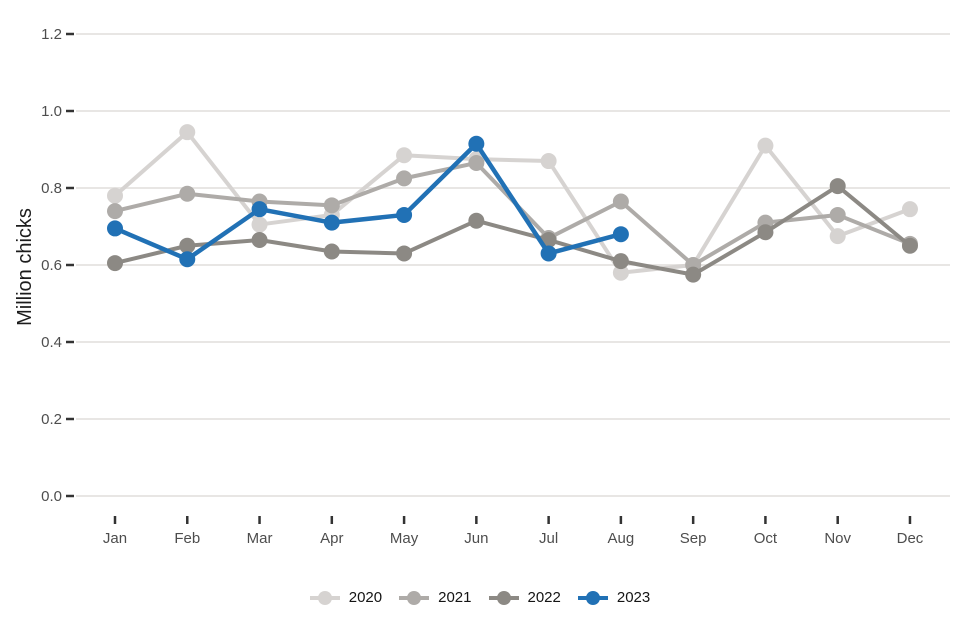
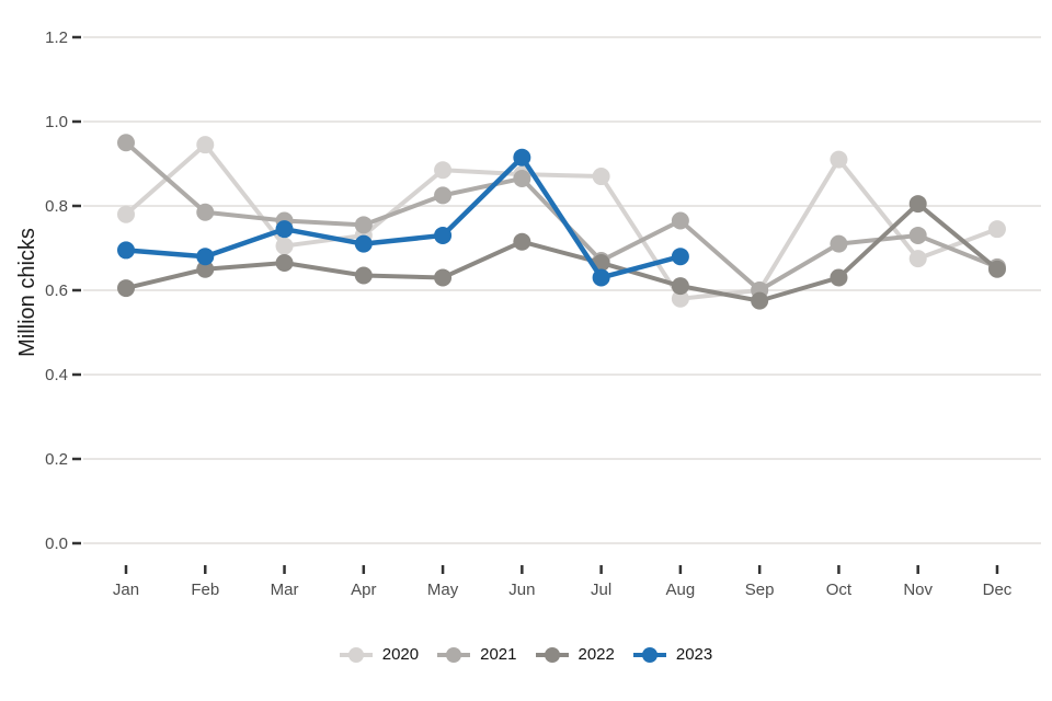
2021/Jan: 0.74 -> 0.95
2023/Feb: 0.61 -> 0.68
2022/Oct: 0.69 -> 0.63
